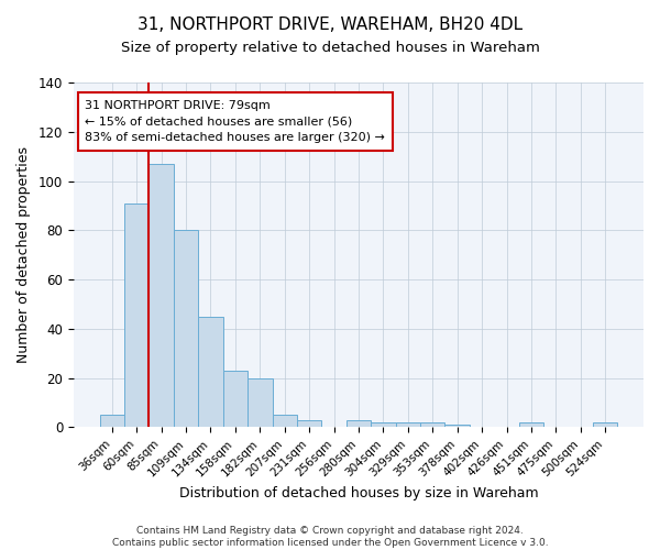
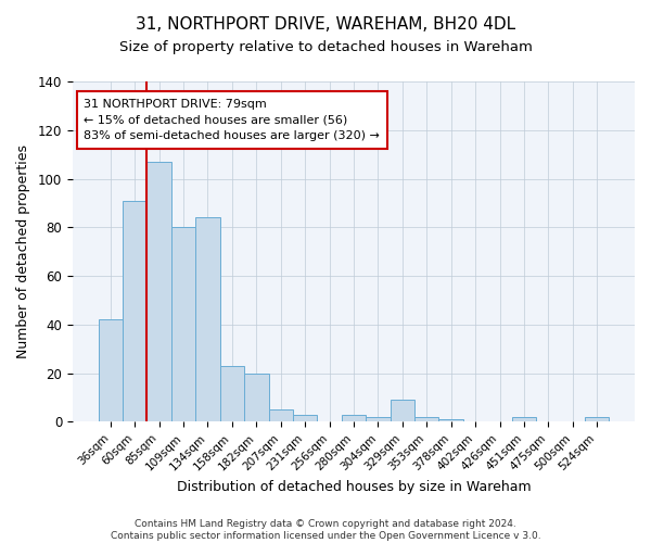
36sqm: 5 -> 42
134sqm: 45 -> 84
329sqm: 2 -> 9
